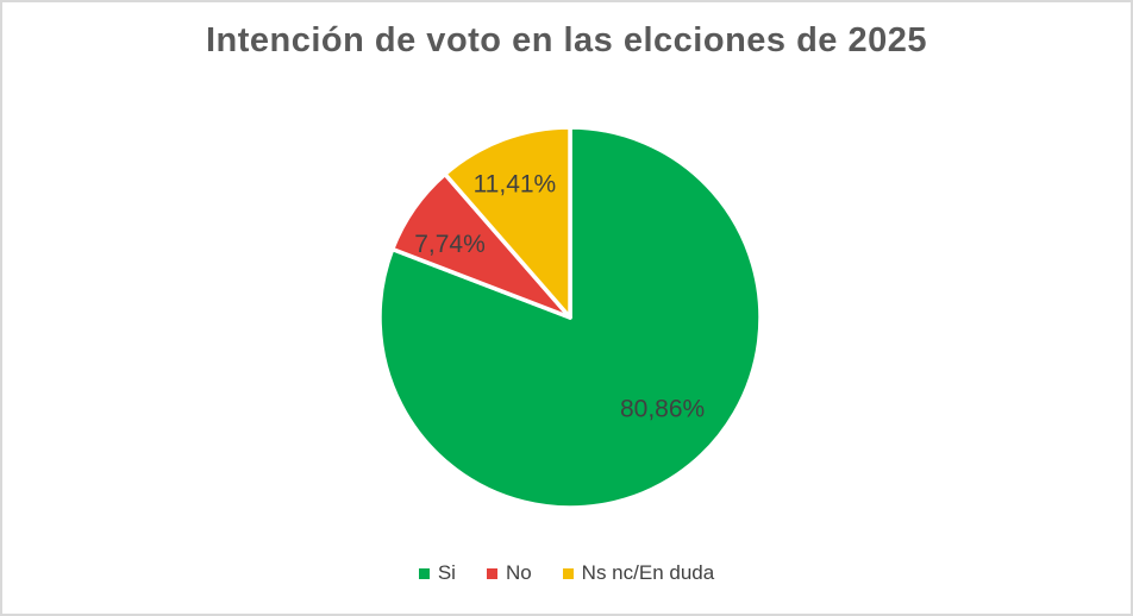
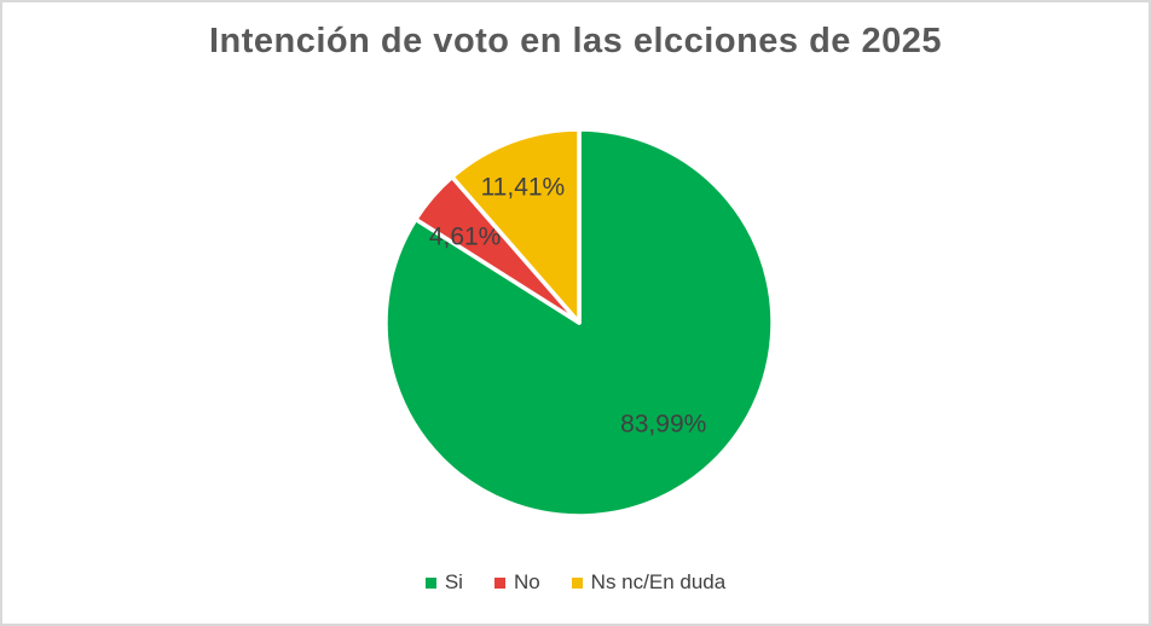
Si: 80,86% -> 83,99%
No: 7,74% -> 4,61%
